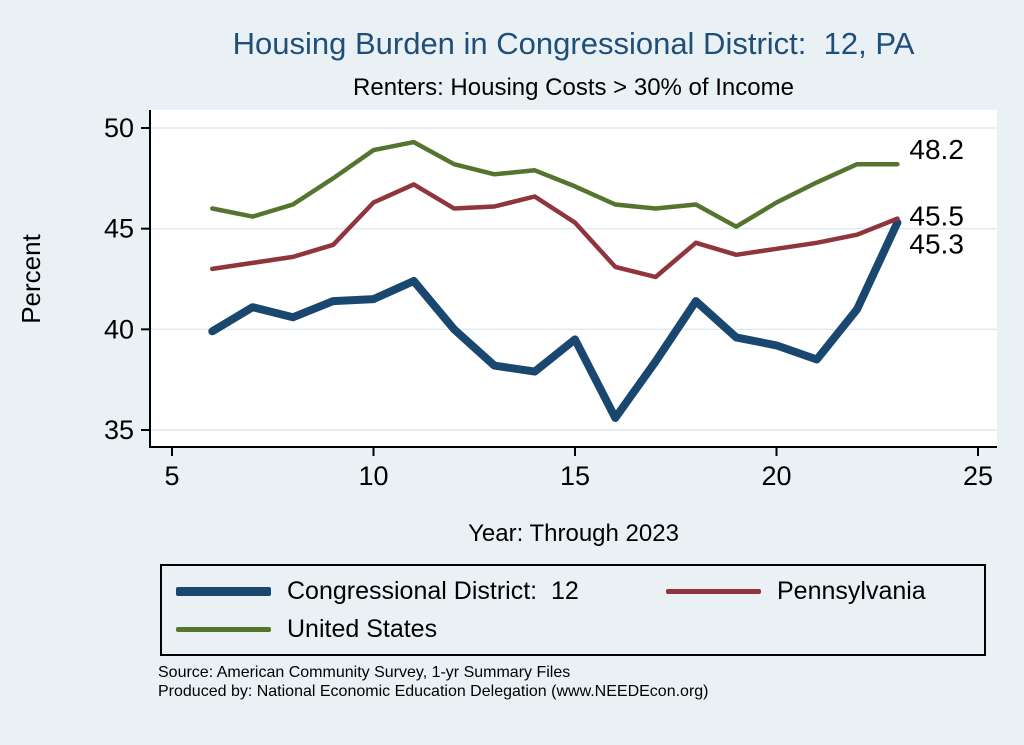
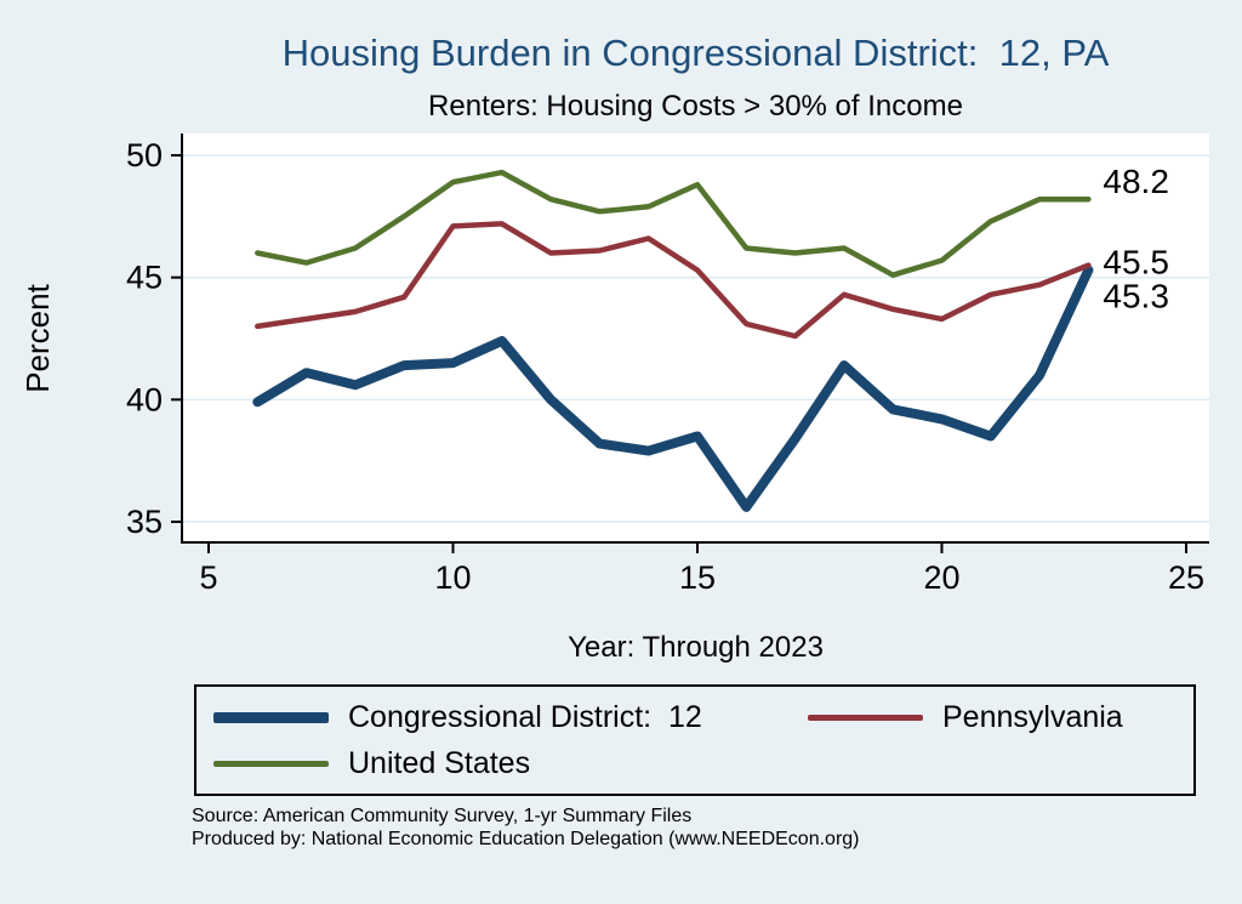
Pennsylvania/10: 46.3 -> 47.1
Congressional District: 12/15: 39.5 -> 38.5
United States/15: 47.1 -> 48.8
Pennsylvania/20: 44.0 -> 43.3
United States/20: 46.3 -> 45.7
